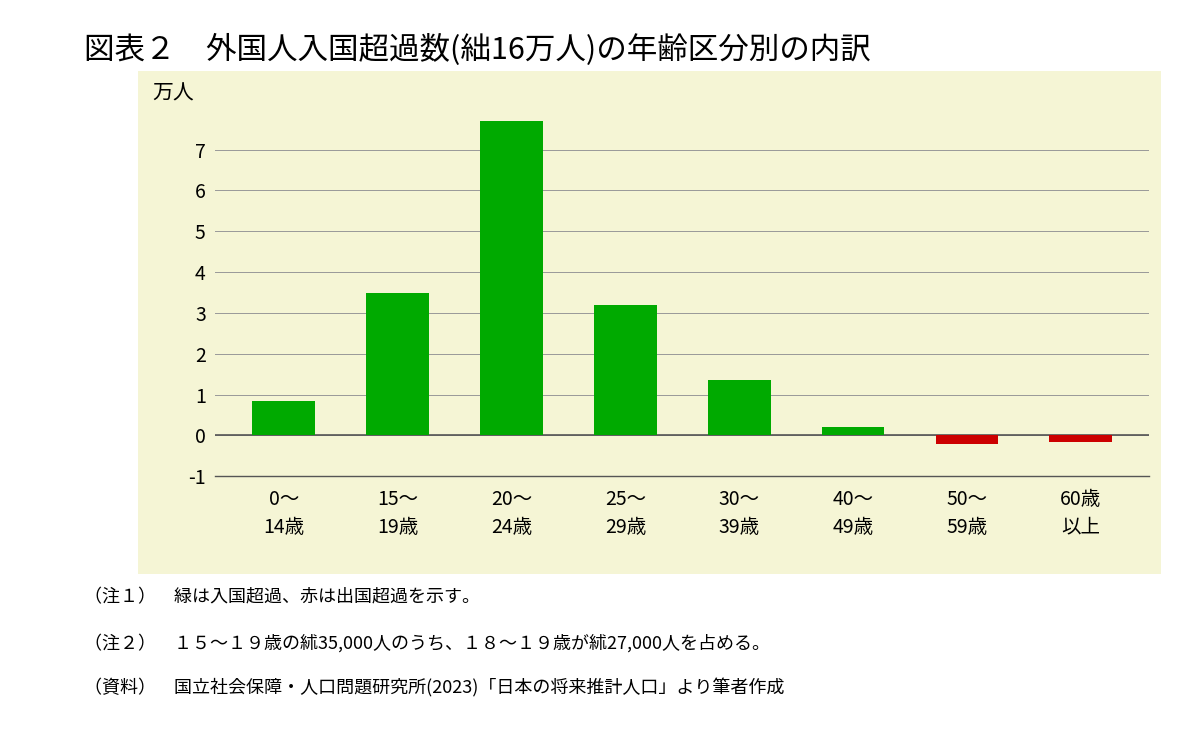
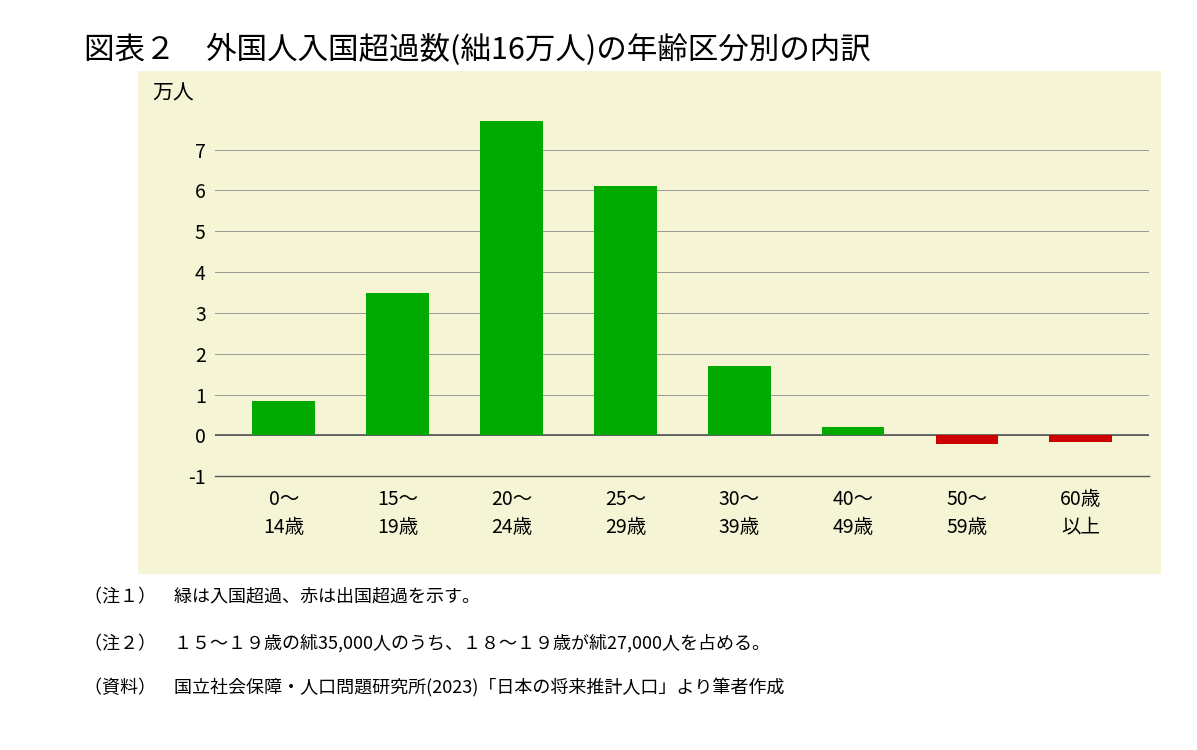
25～ 29歳: 3.20 -> 6.10
30～ 39歳: 1.35 -> 1.70
